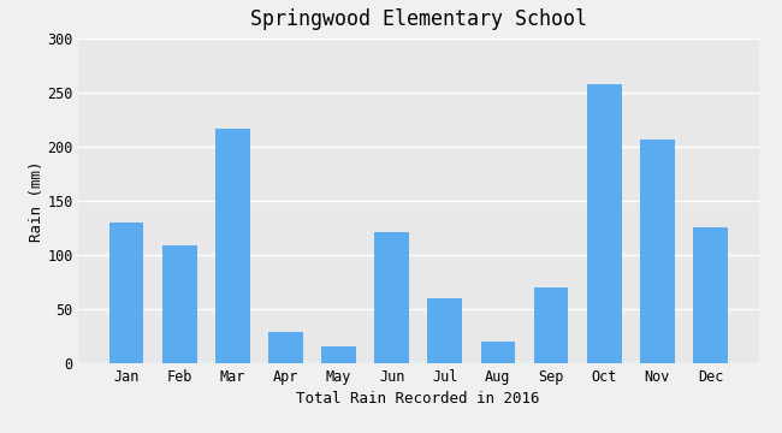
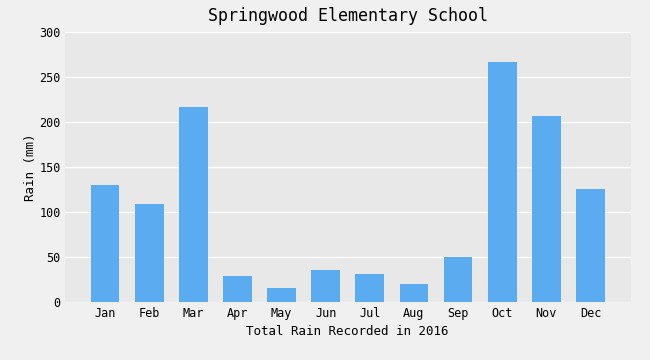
Jun: 122 -> 36
Jul: 60 -> 32
Sep: 70 -> 51
Oct: 258 -> 267
